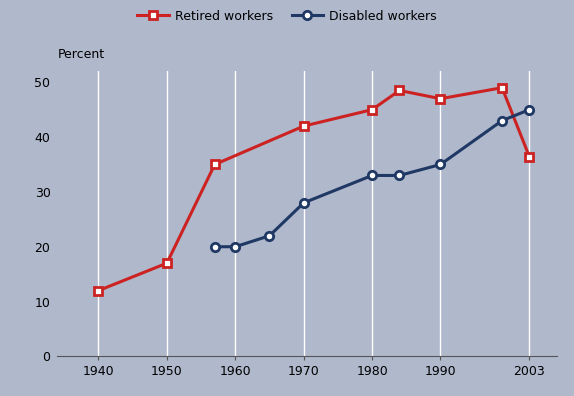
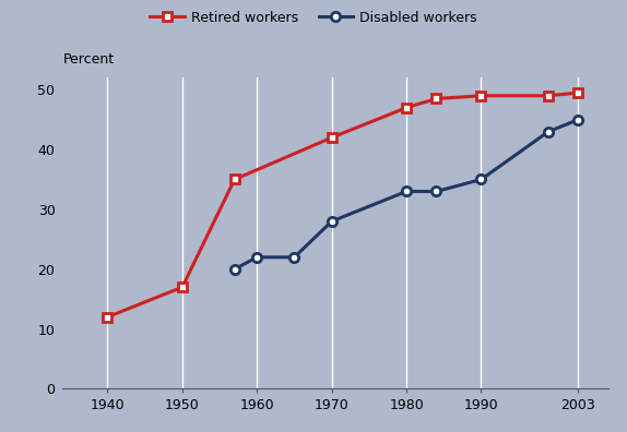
Disabled workers/1960: 20 -> 22
Retired workers/1980: 45.0 -> 47.0
Retired workers/1990: 47.0 -> 49.0
Retired workers/2003: 36.4 -> 49.5
